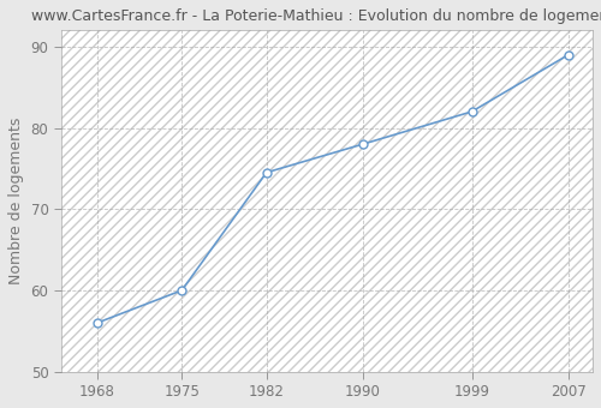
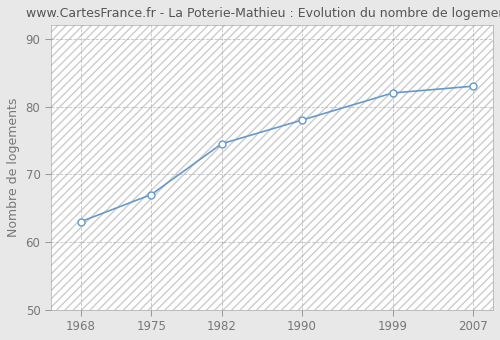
1968: 56.0 -> 63.0
1975: 60.0 -> 67.0
2007: 89.0 -> 83.0
